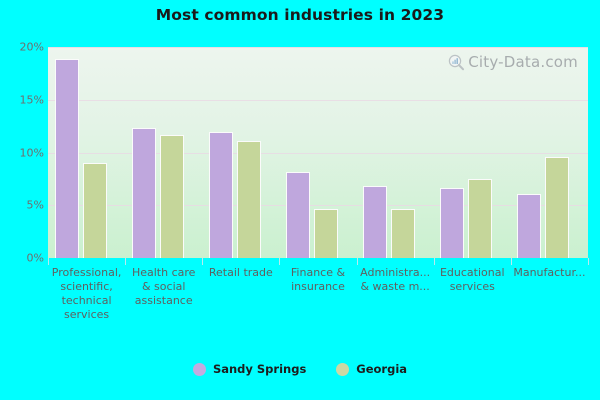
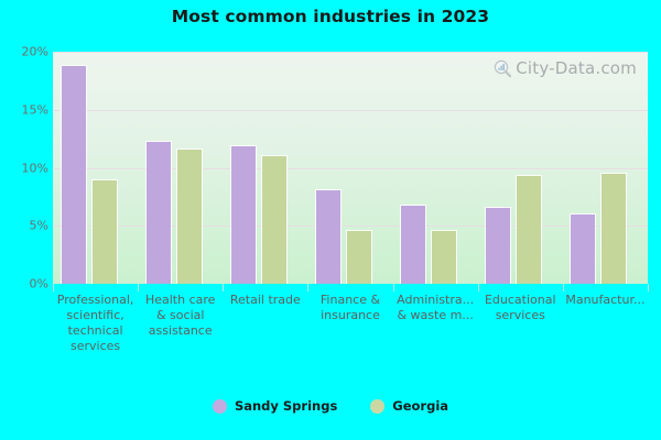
Georgia/Educational services: 7.5% -> 9.4%
